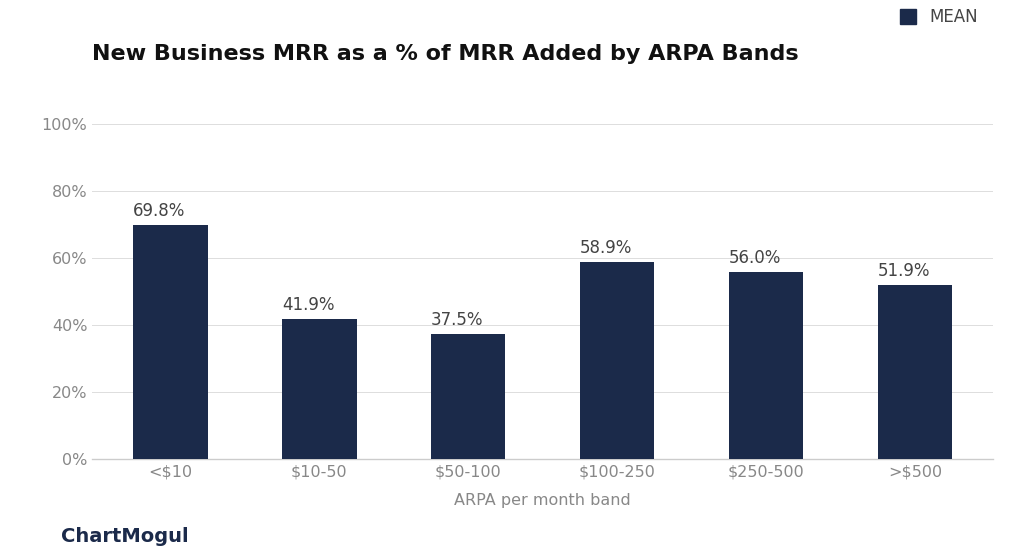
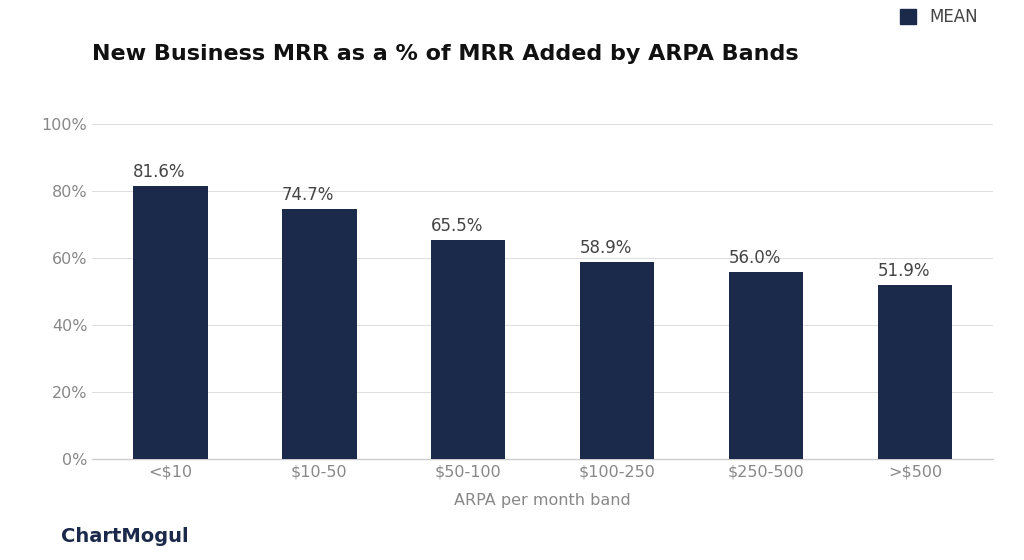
<$10: 69.8% -> 81.6%
$10-50: 41.9% -> 74.7%
$50-100: 37.5% -> 65.5%
